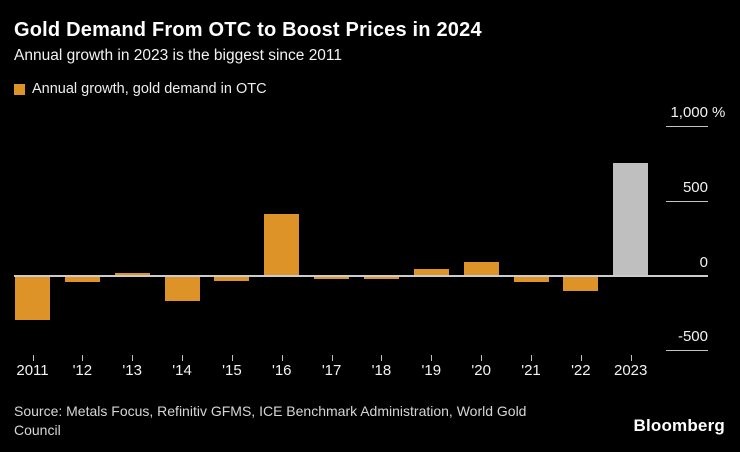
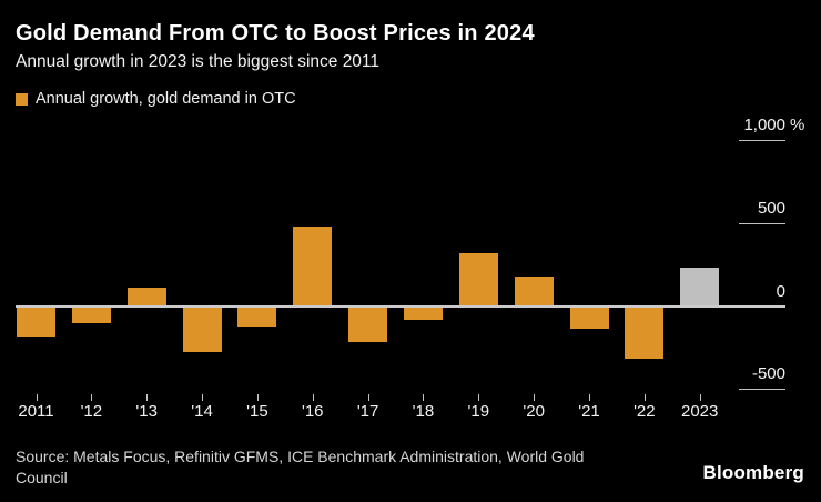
2011: -290 -> -180
'12: -40 -> -100
'13: 20 -> 110
'14: -160 -> -270
'15: -30 -> -120
'16: 420 -> 480
'17: -20 -> -210
'18: -20 -> -80
'19: 40 -> 320
'20: 90 -> 180
'21: -40 -> -130
'22: -100 -> -310
2023: 760 -> 230
